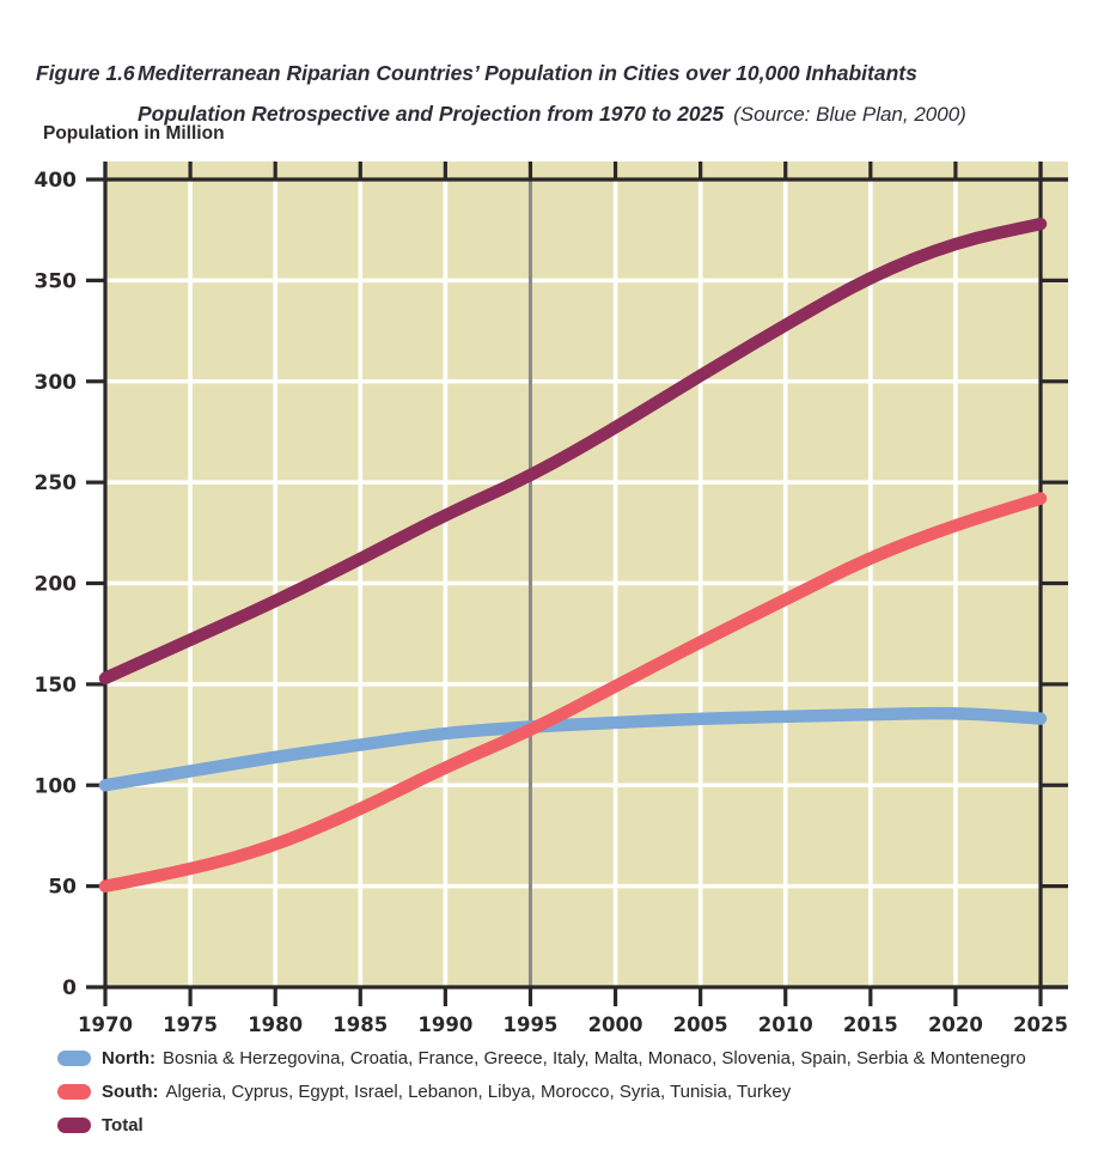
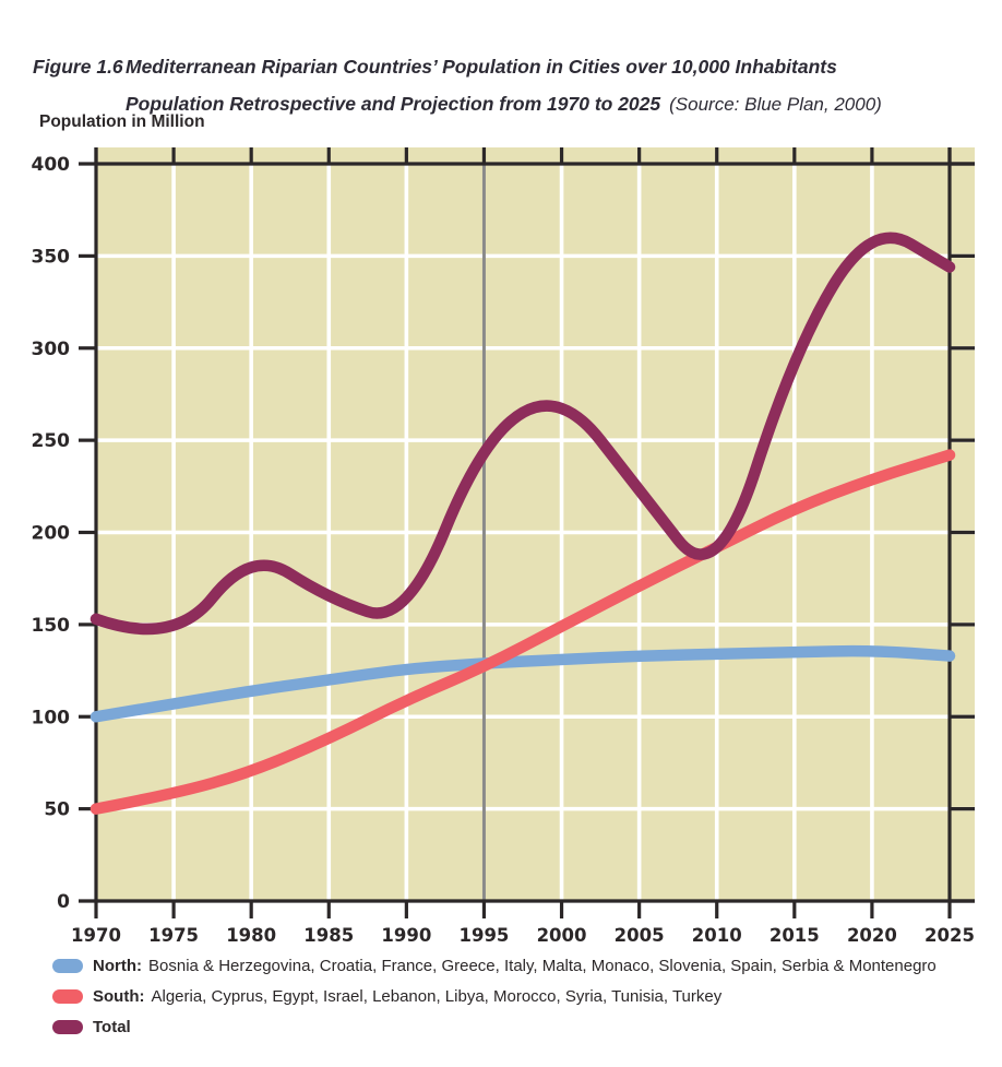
Total/1975: 172 -> 138
Total/1985: 212 -> 164
Total/1990: 234 -> 150
Total/2005: 303 -> 223
Total/2010: 328 -> 169
Total/2015: 352 -> 299
Total/2025: 378 -> 344
